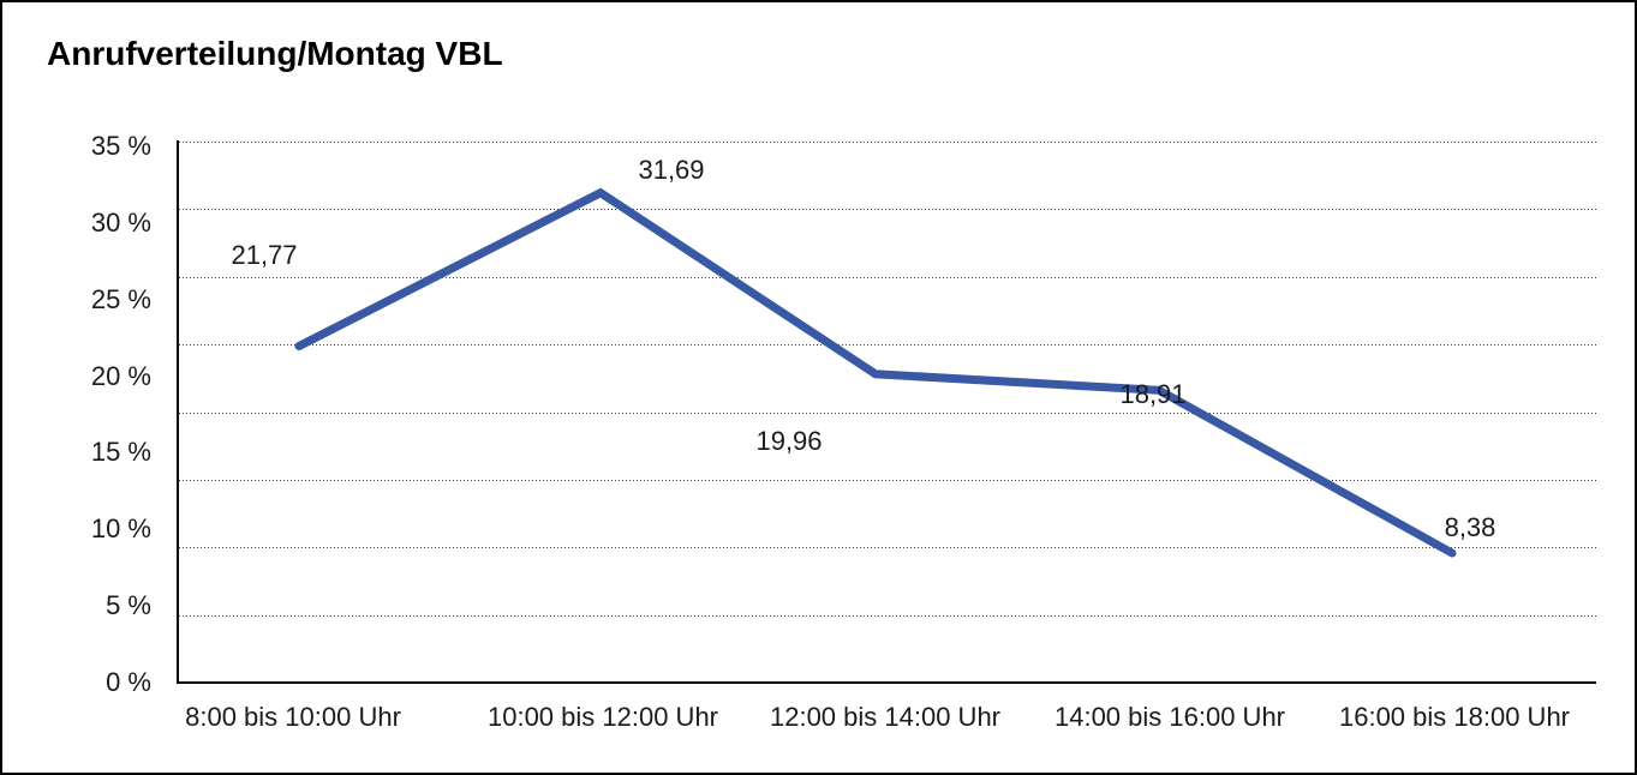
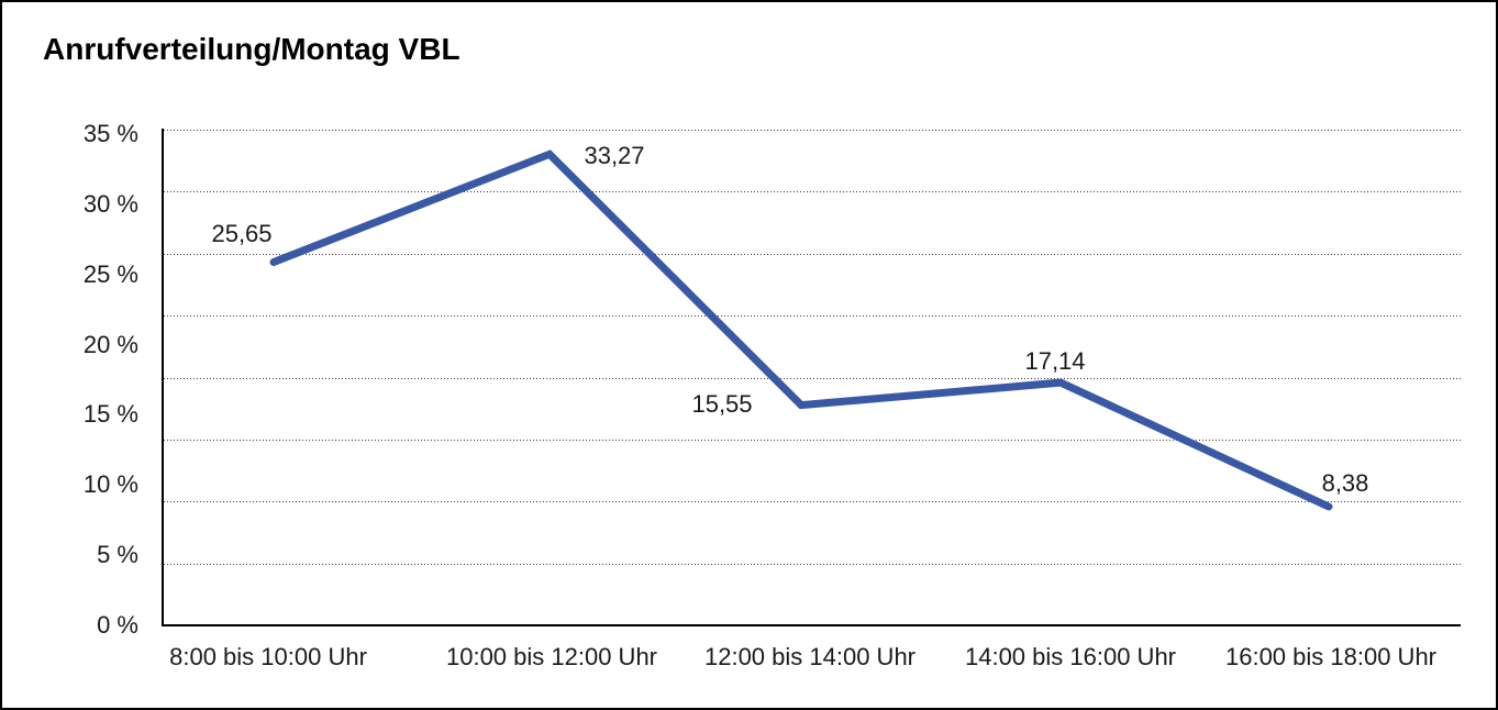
8:00 bis 10:00 Uhr: 21,77 -> 25,65
10:00 bis 12:00 Uhr: 31,69 -> 33,27
12:00 bis 14:00 Uhr: 19,96 -> 15,55
14:00 bis 16:00 Uhr: 18,91 -> 17,14
